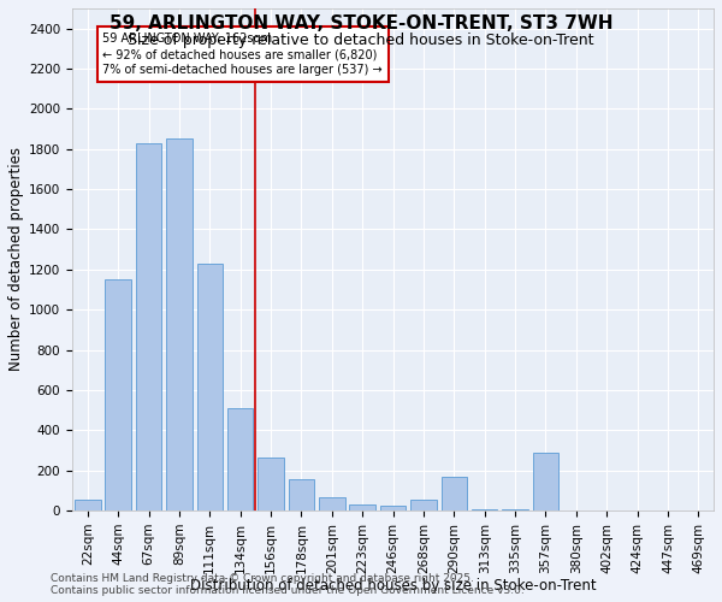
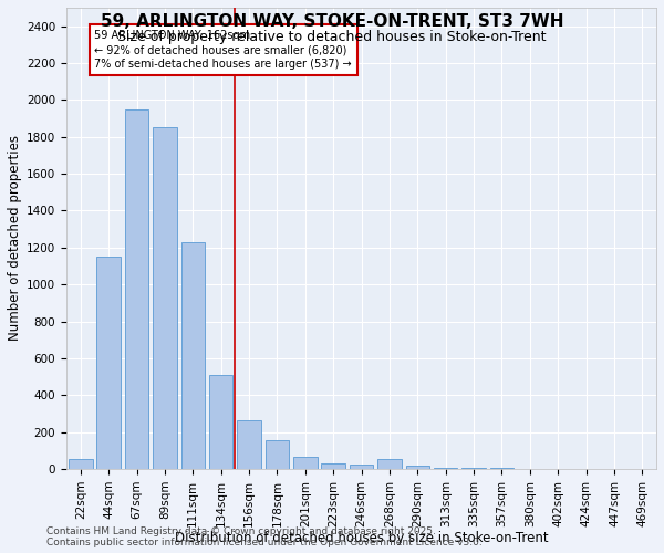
67sqm: 1830 -> 1950
290sqm: 170 -> 20
357sqm: 290 -> 0
